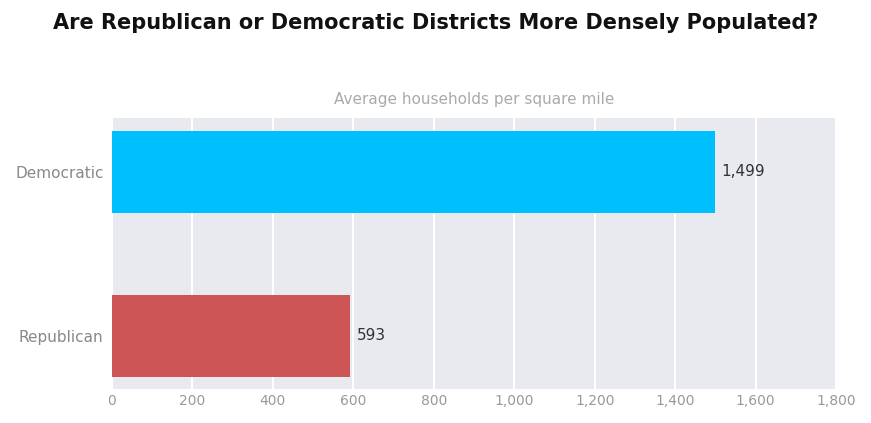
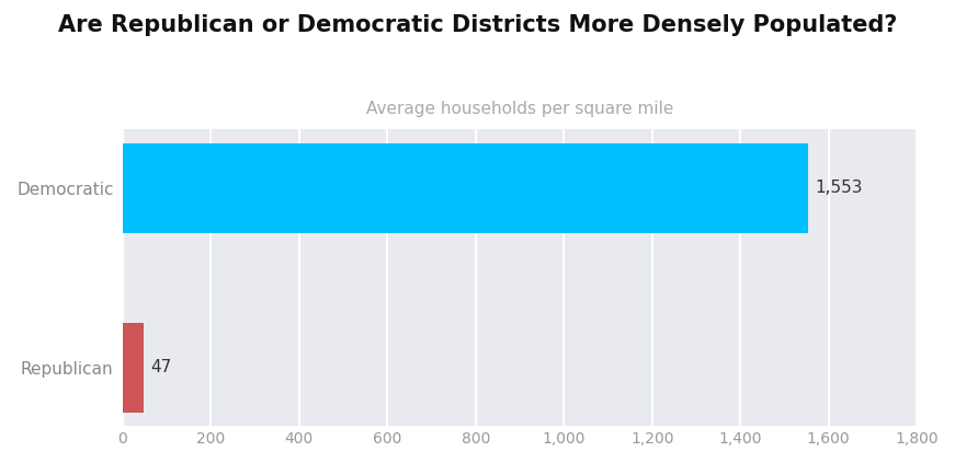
Democratic: 1,499 -> 1,553
Republican: 593 -> 47
